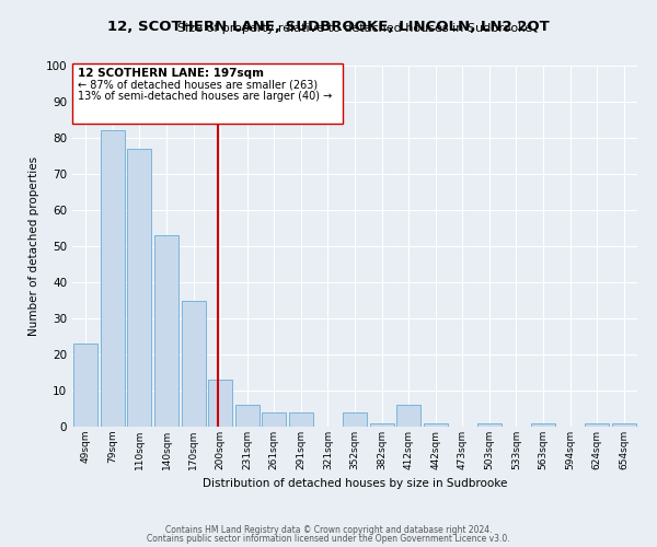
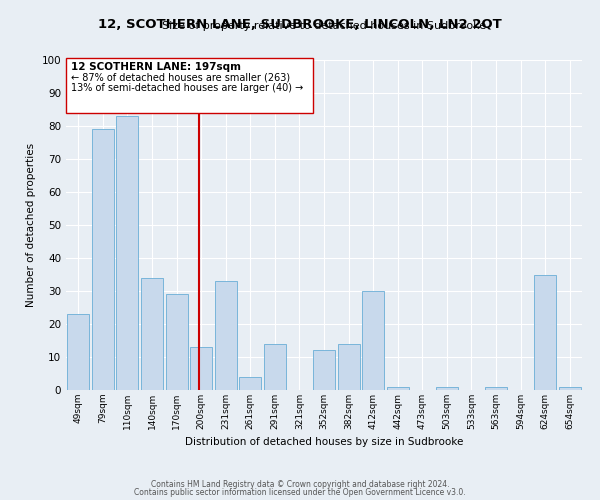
79sqm: 82 -> 79
110sqm: 77 -> 83
140sqm: 53 -> 34
170sqm: 35 -> 29
231sqm: 6 -> 33
291sqm: 4 -> 14
352sqm: 4 -> 12
382sqm: 1 -> 14
412sqm: 6 -> 30
624sqm: 1 -> 35
